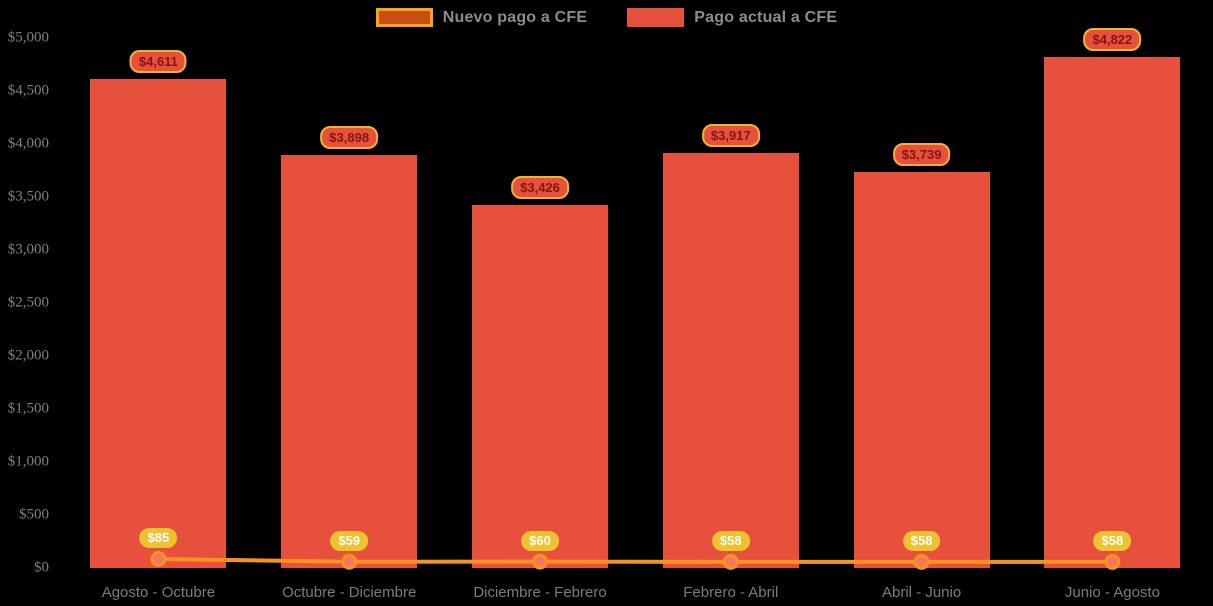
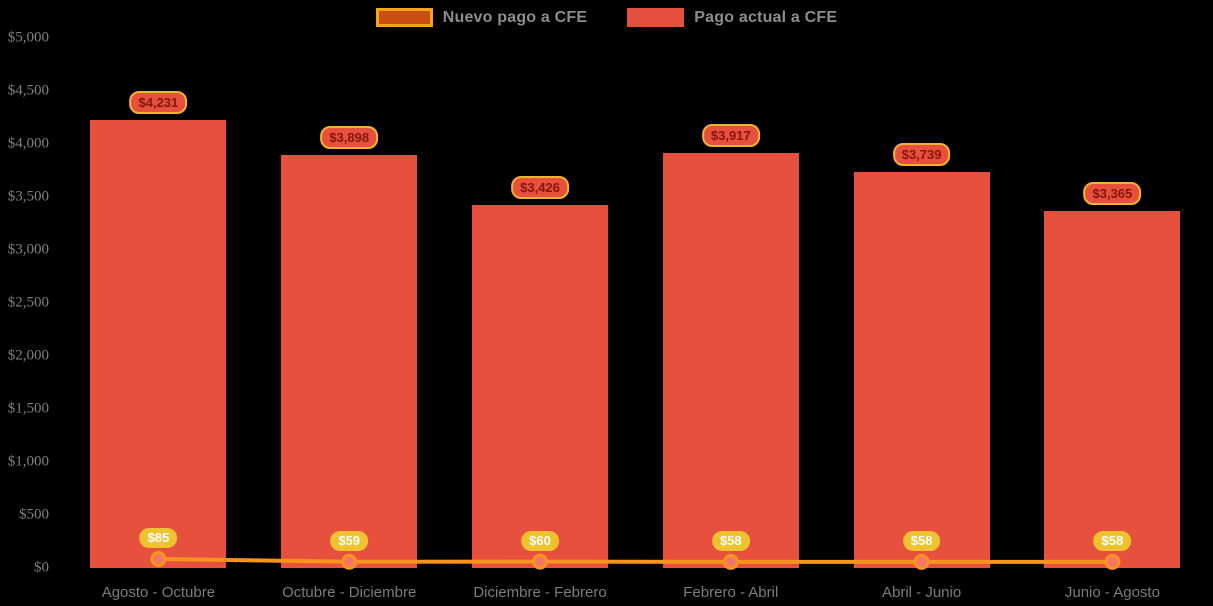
Pago actual a CFE/Agosto - Octubre: $4,611 -> $4,231
Pago actual a CFE/Junio - Agosto: $4,822 -> $3,365
